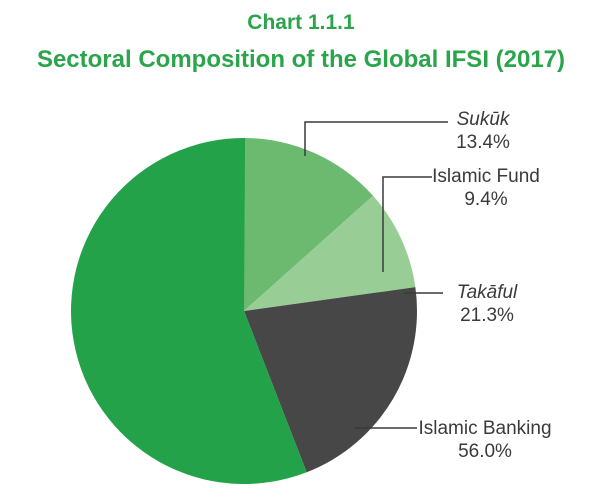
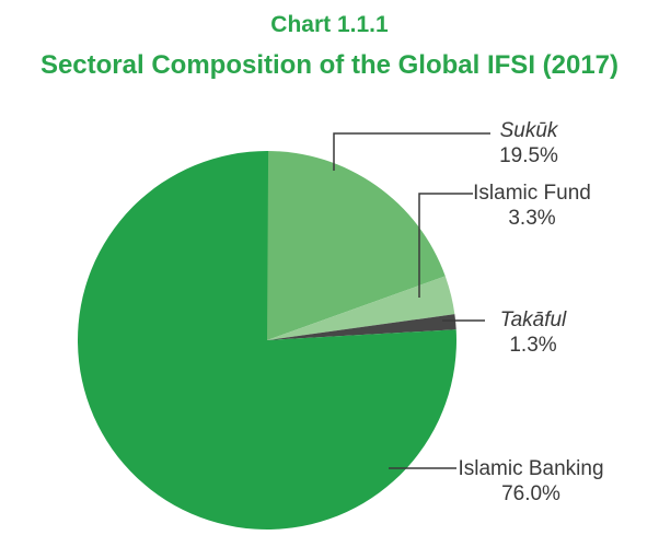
Sukūk: 13.4% -> 19.5%
Islamic Fund: 9.4% -> 3.3%
Takāful: 21.3% -> 1.3%
Islamic Banking: 56.0% -> 76.0%
